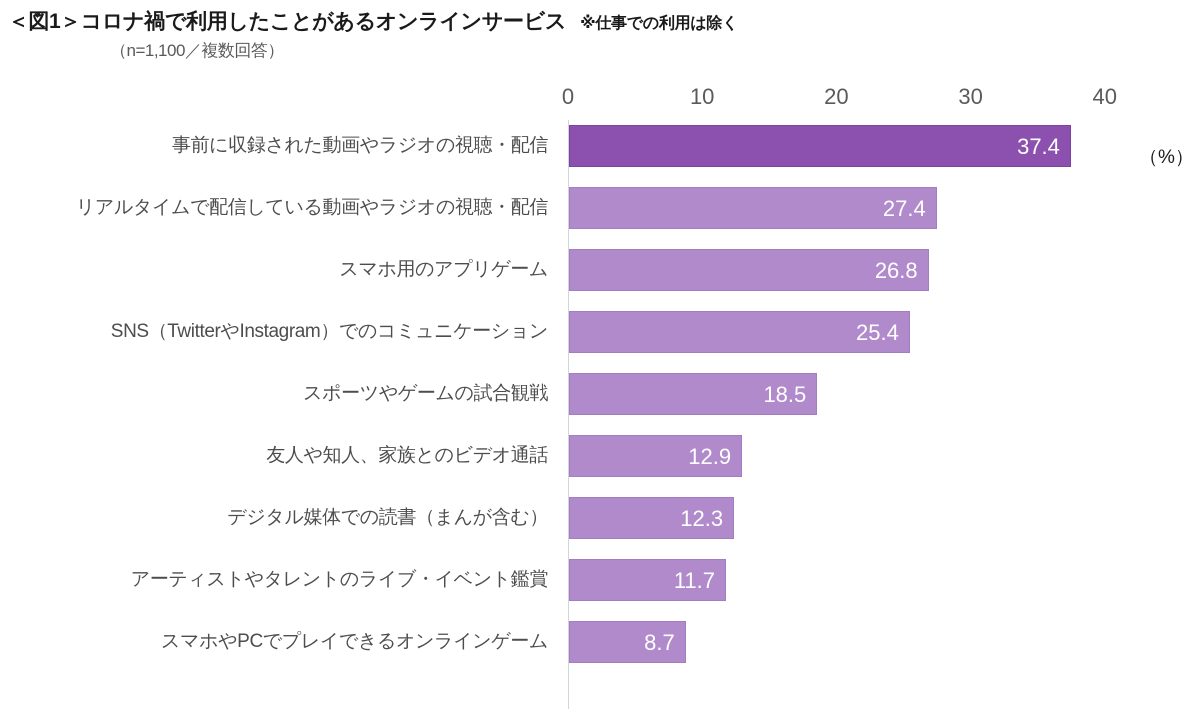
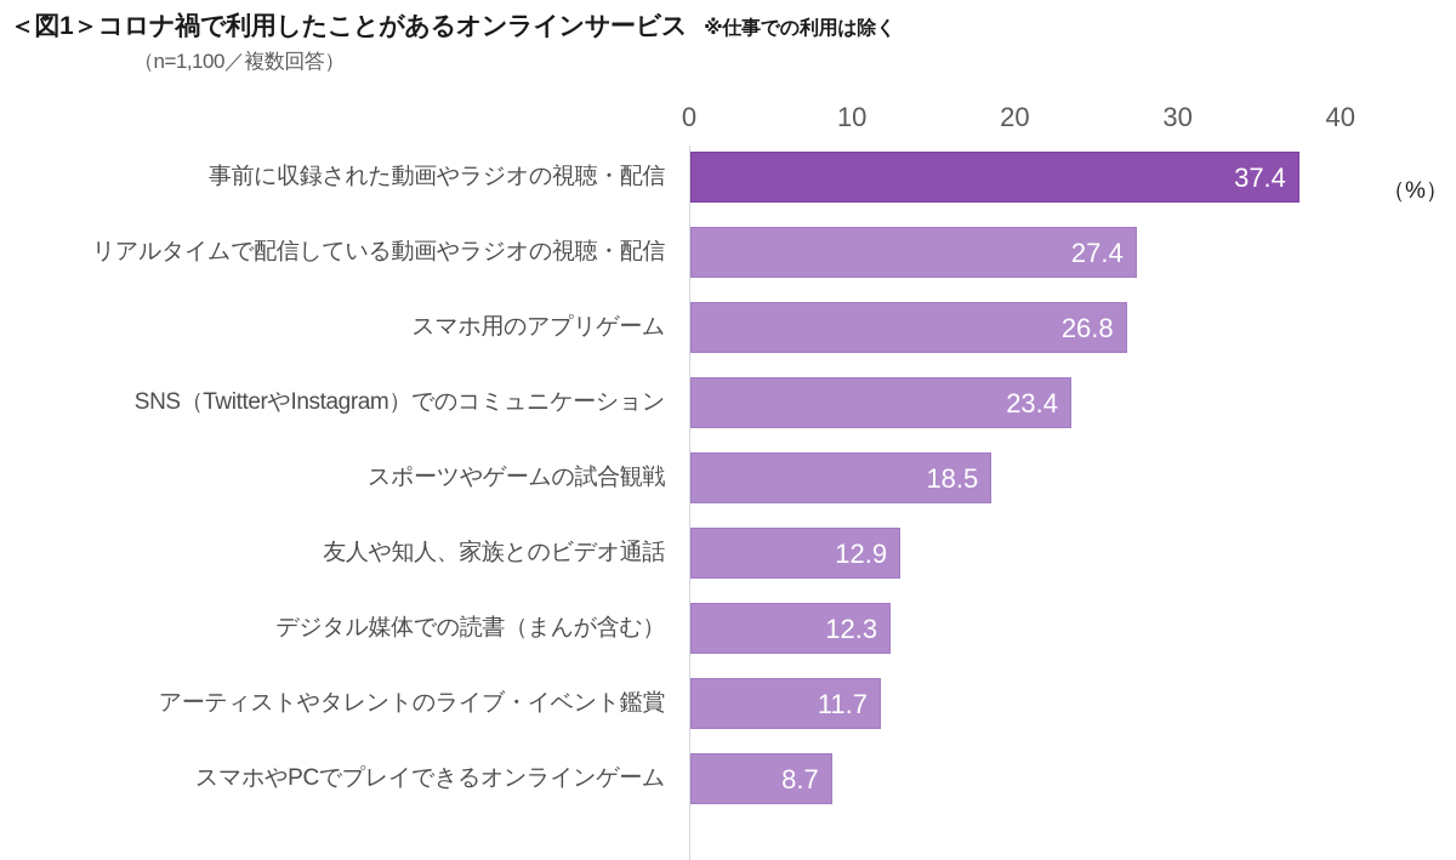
SNS（TwitterやInstagram）でのコミュニケーション: 25.4 -> 23.4
